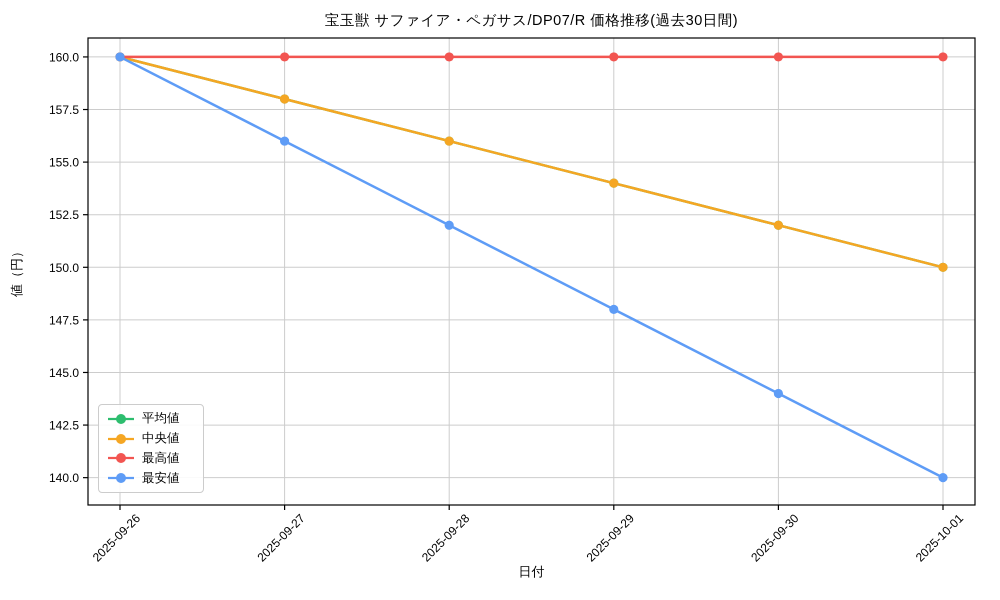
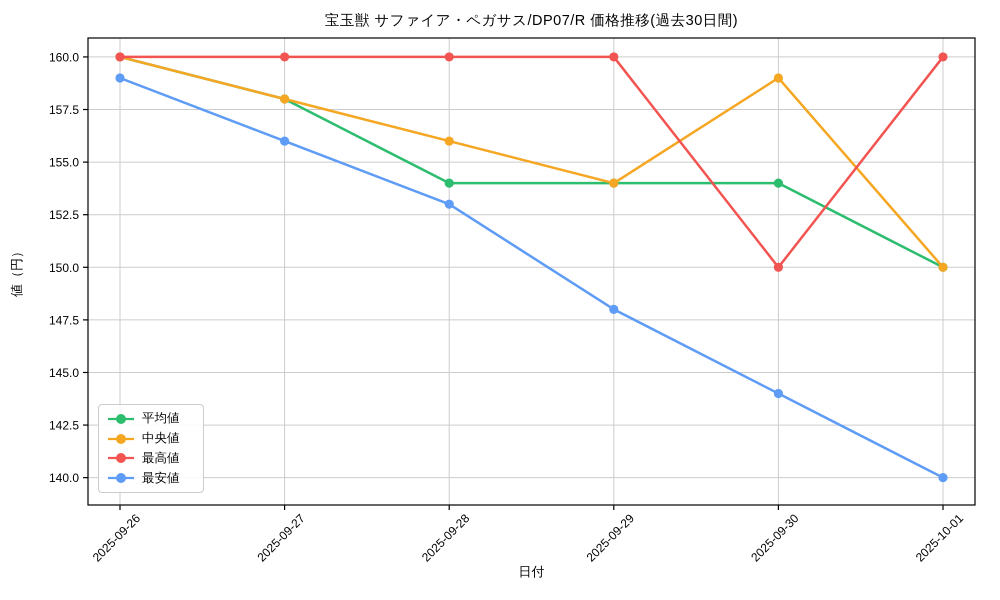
最安値/2025-09-26: 160 -> 159
平均値/2025-09-28: 156 -> 154
最安値/2025-09-28: 152 -> 153
平均値/2025-09-30: 152 -> 154
中央値/2025-09-30: 152 -> 159
最高値/2025-09-30: 160 -> 150
